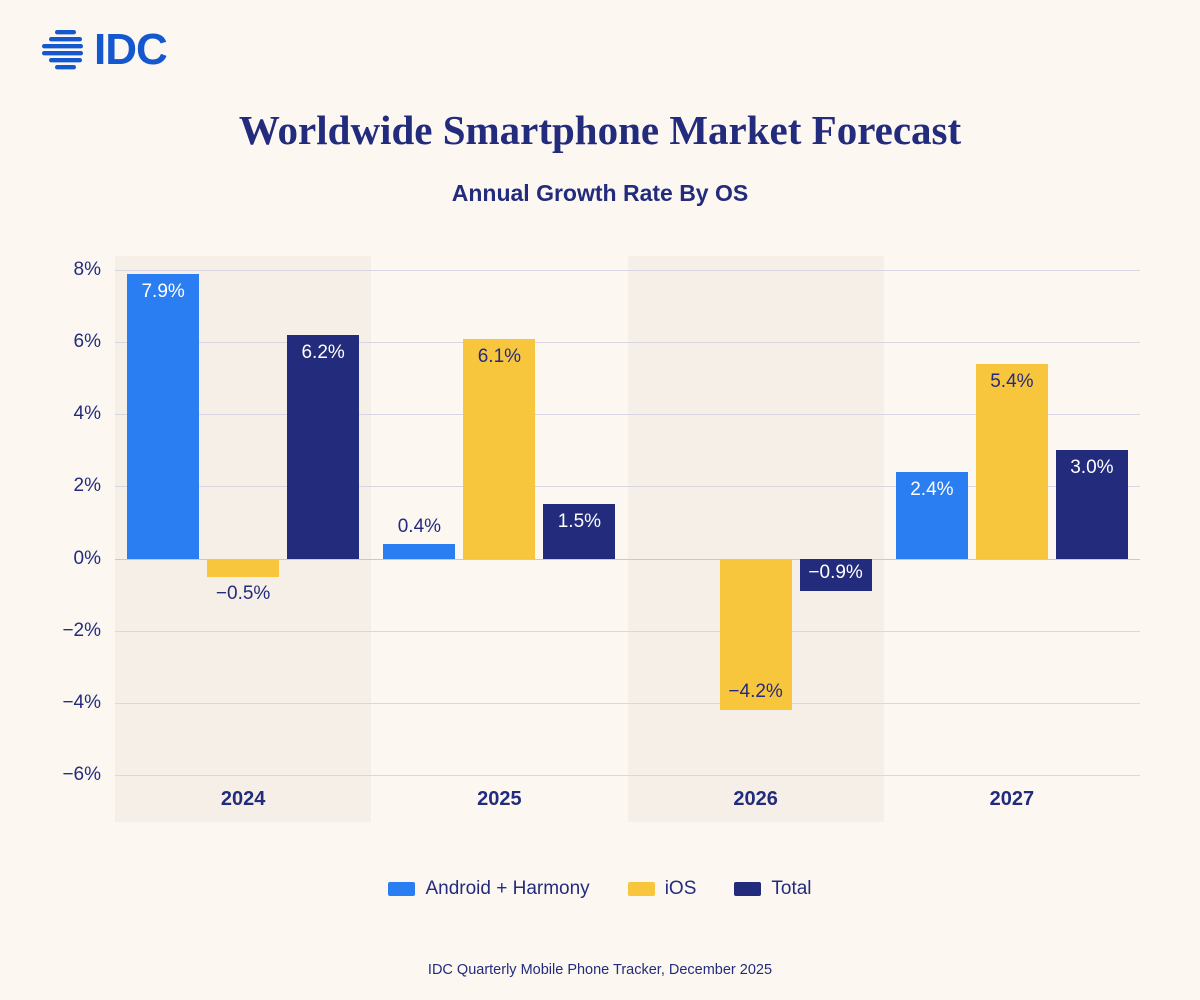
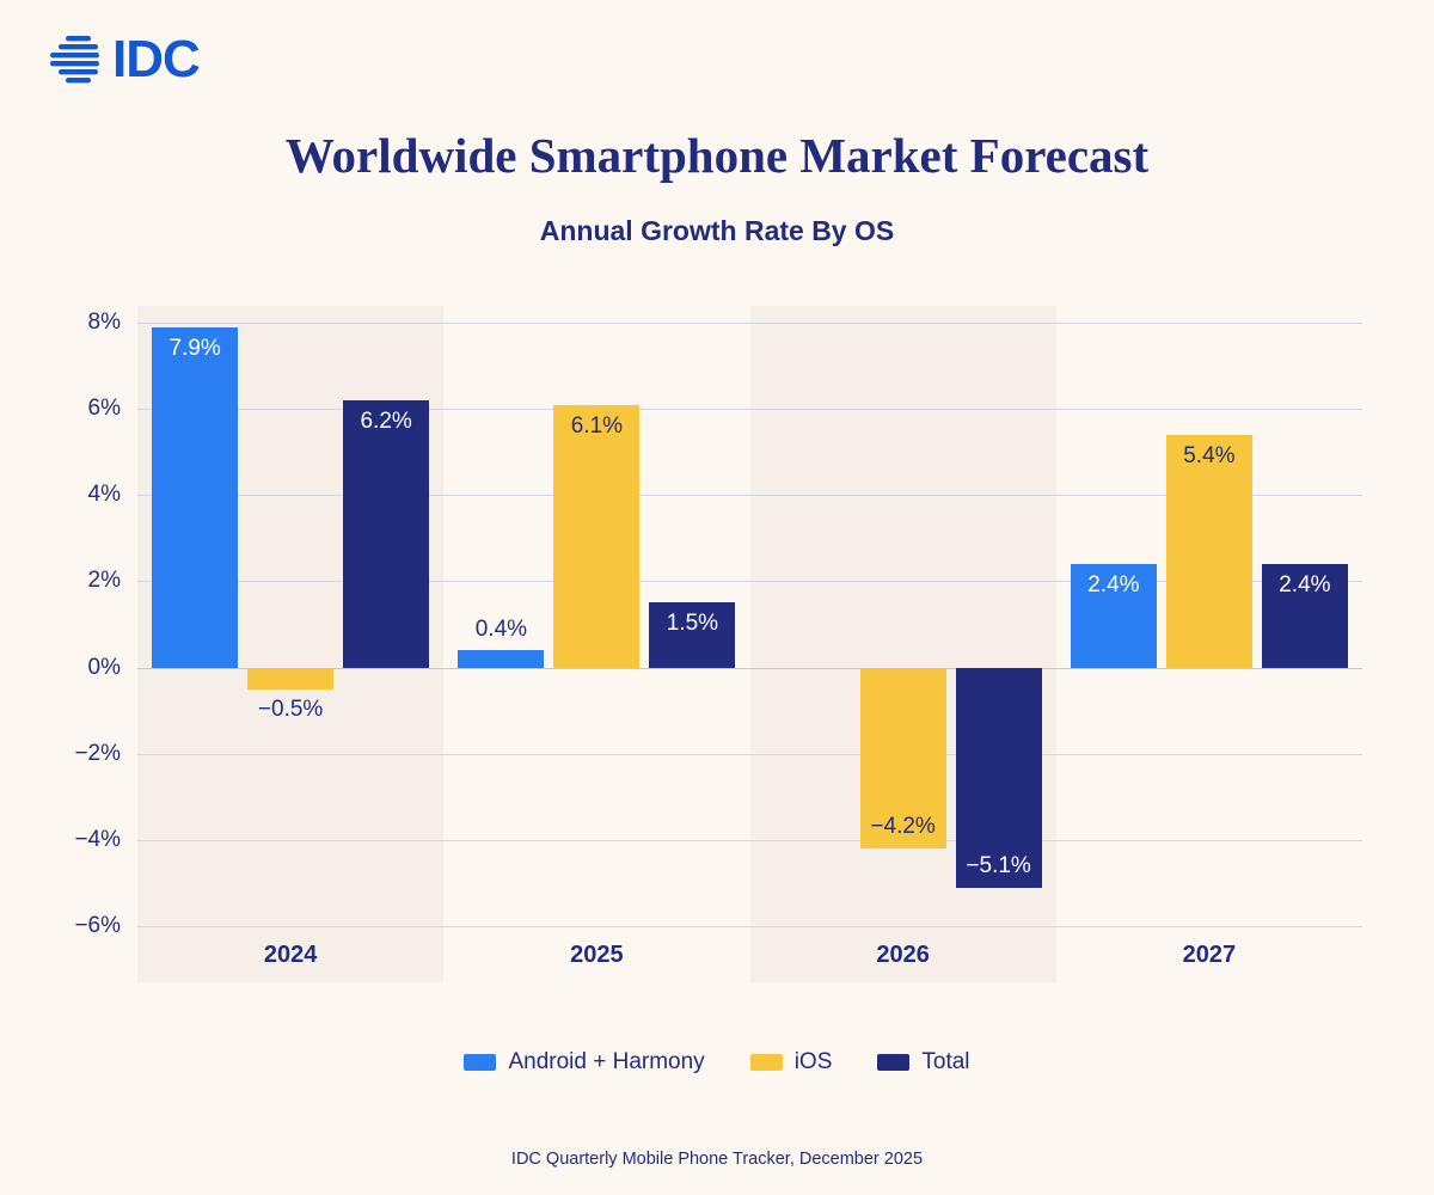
Total/2026: −0.9% -> −5.1%
Total/2027: 3.0% -> 2.4%
